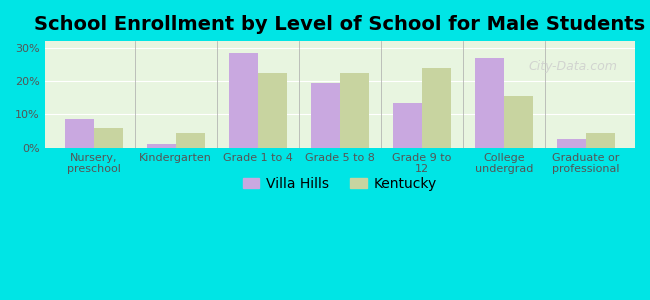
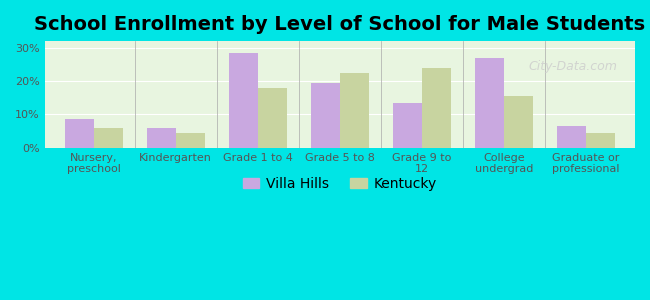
Villa Hills/Kindergarten: 1.0% -> 6.0%
Kentucky/Grade 1 to 4: 22.5% -> 18.0%
Villa Hills/Graduate or professional: 2.5% -> 6.5%
